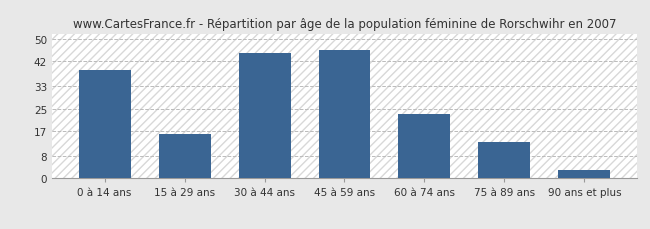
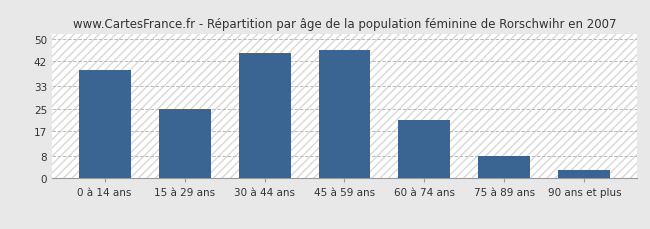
15 à 29 ans: 16 -> 25
60 à 74 ans: 23 -> 21
75 à 89 ans: 13 -> 8
